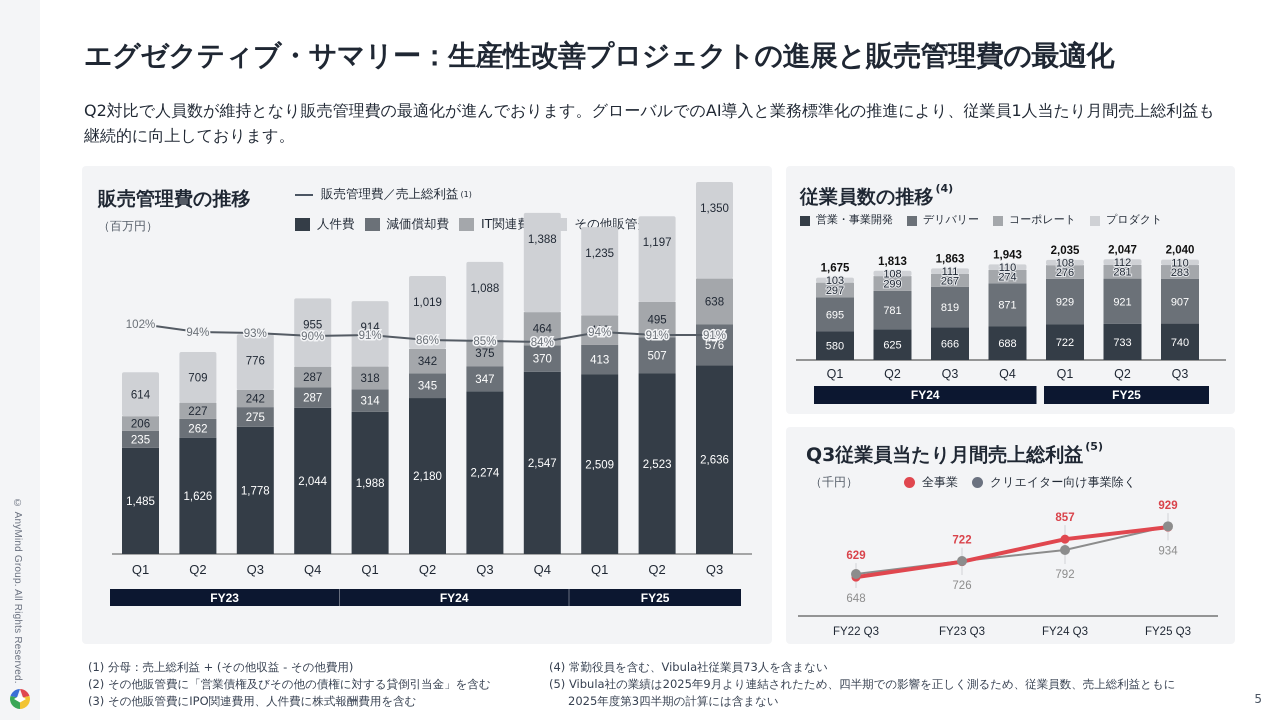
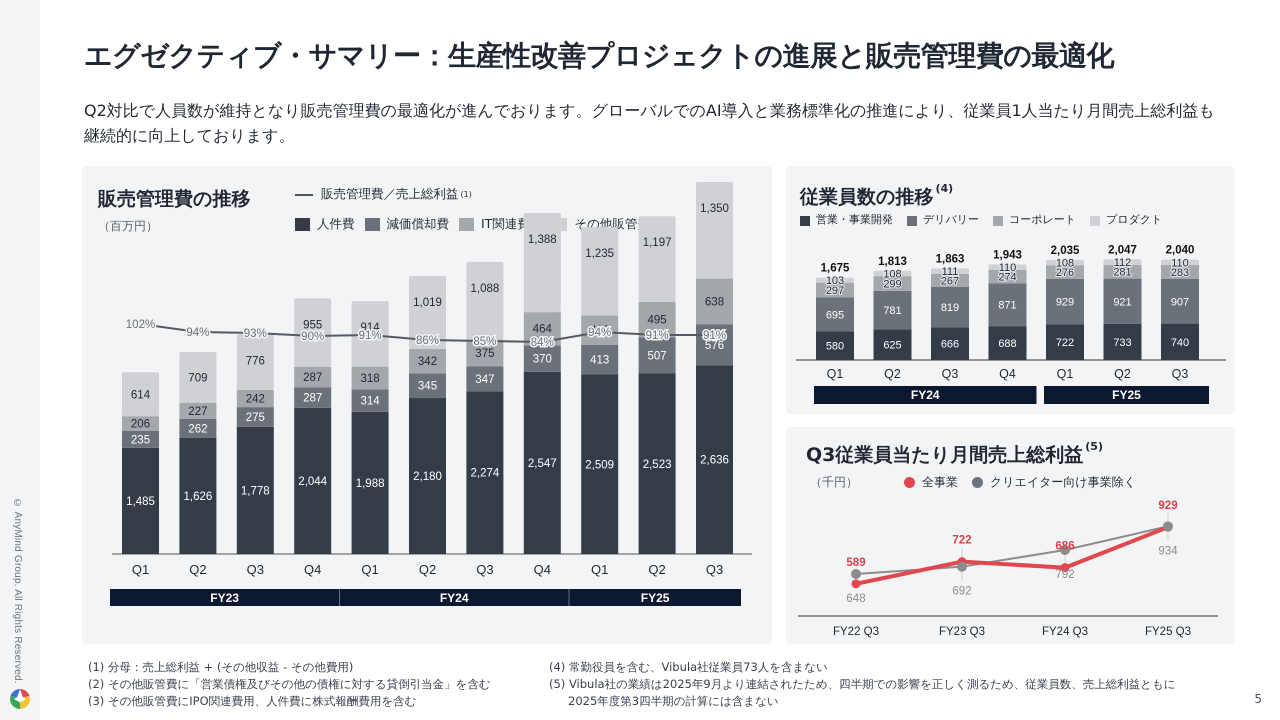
Q3従業員当たり月間売上総利益/全事業/FY22 Q3: 629 -> 589
Q3従業員当たり月間売上総利益/クリエイター向け事業除く/FY23 Q3: 726 -> 692
Q3従業員当たり月間売上総利益/全事業/FY24 Q3: 857 -> 686
